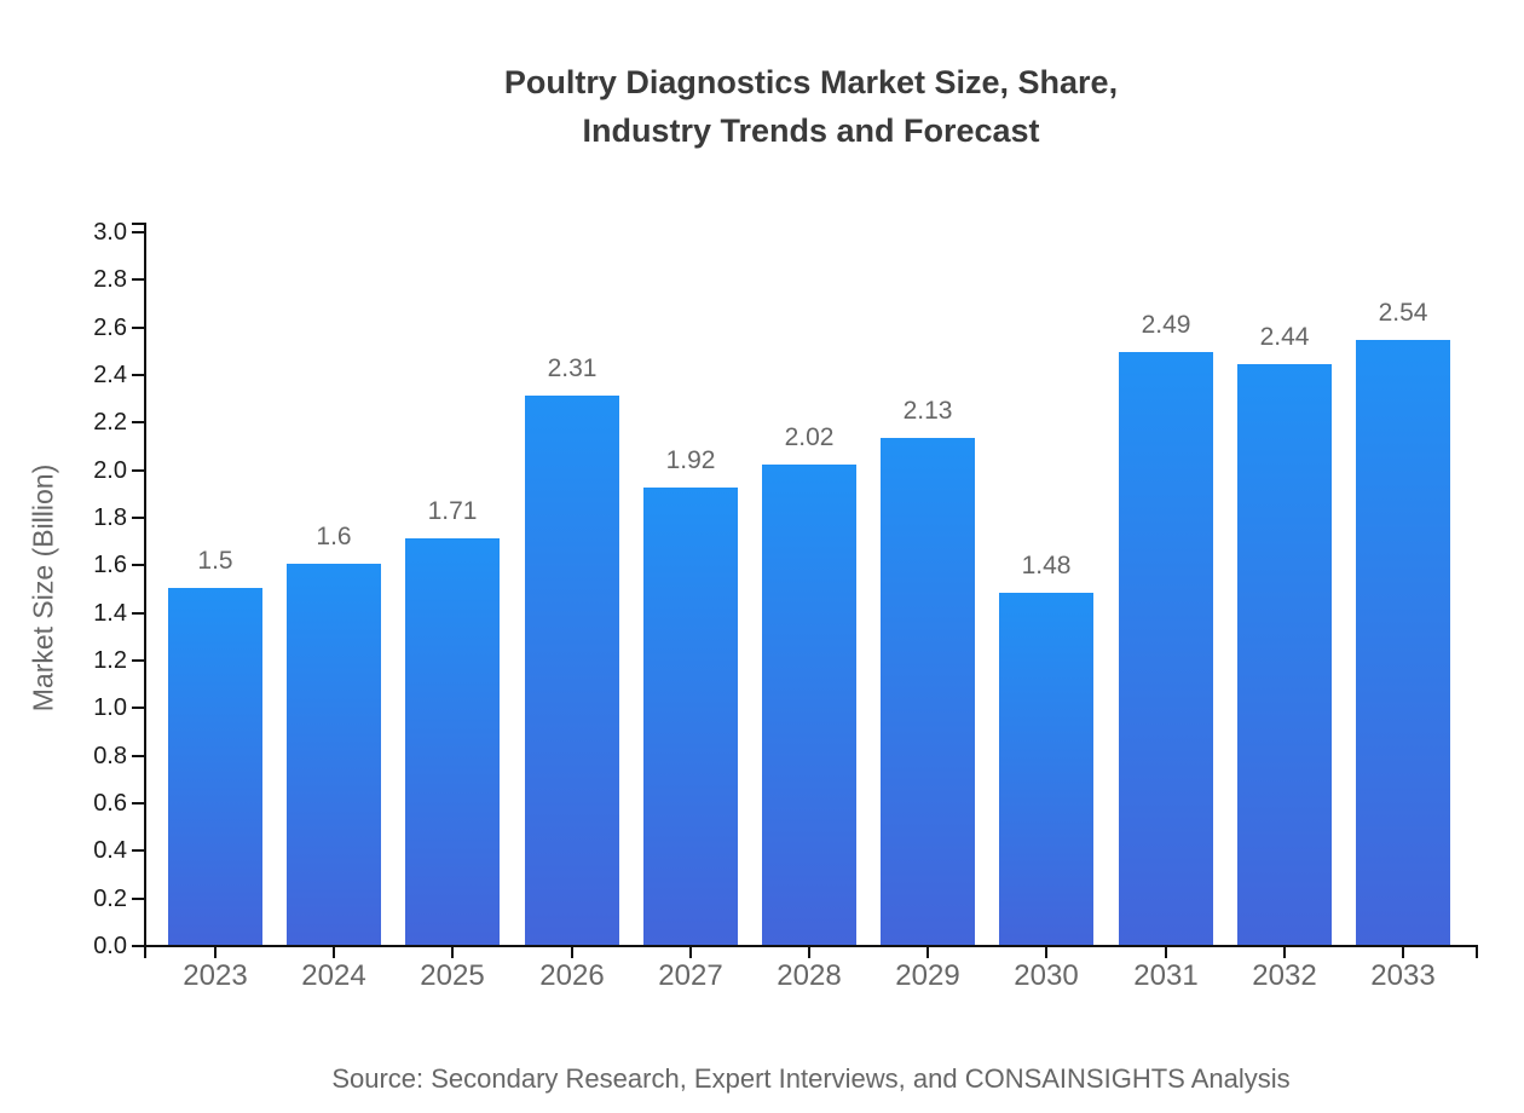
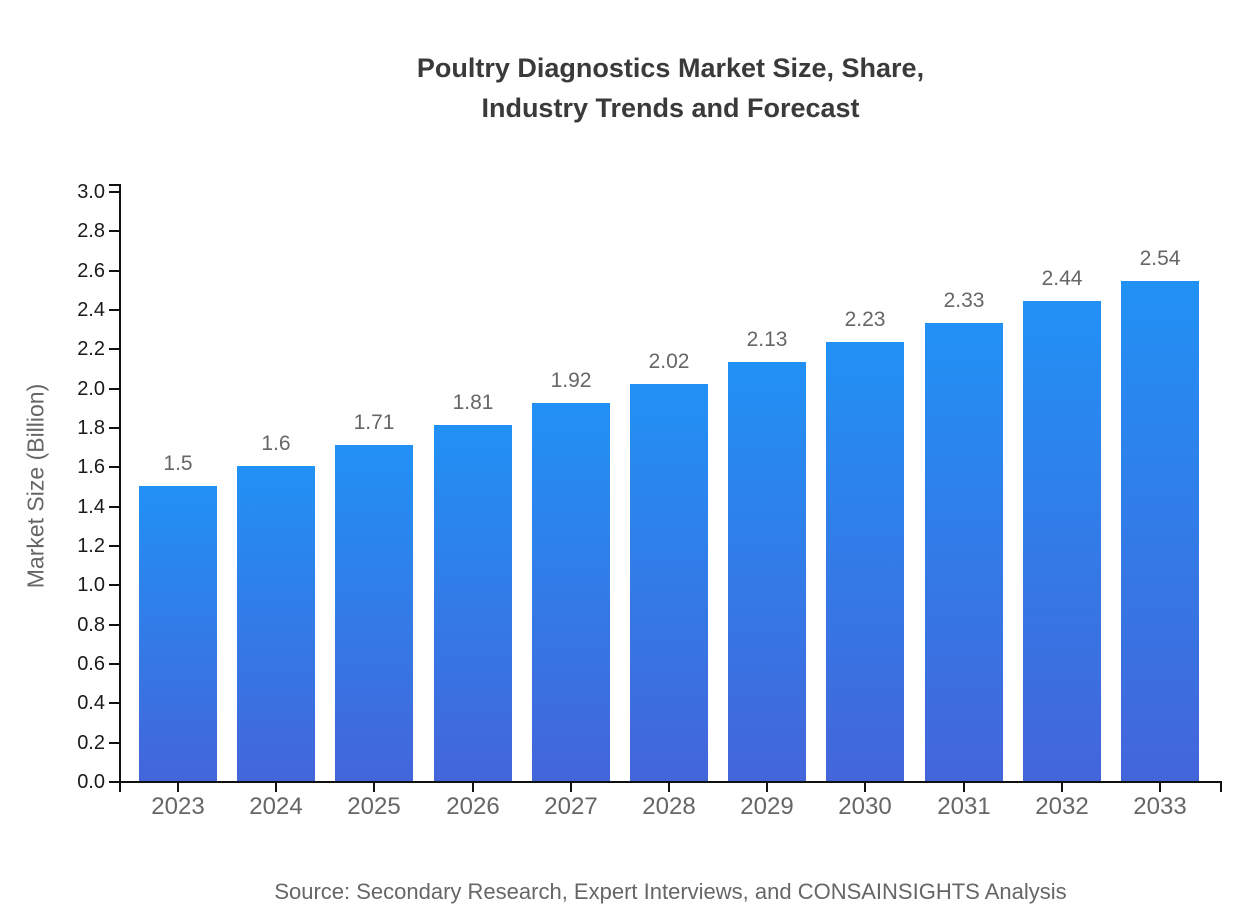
2026: 2.31 -> 1.81
2030: 1.48 -> 2.23
2031: 2.49 -> 2.33
